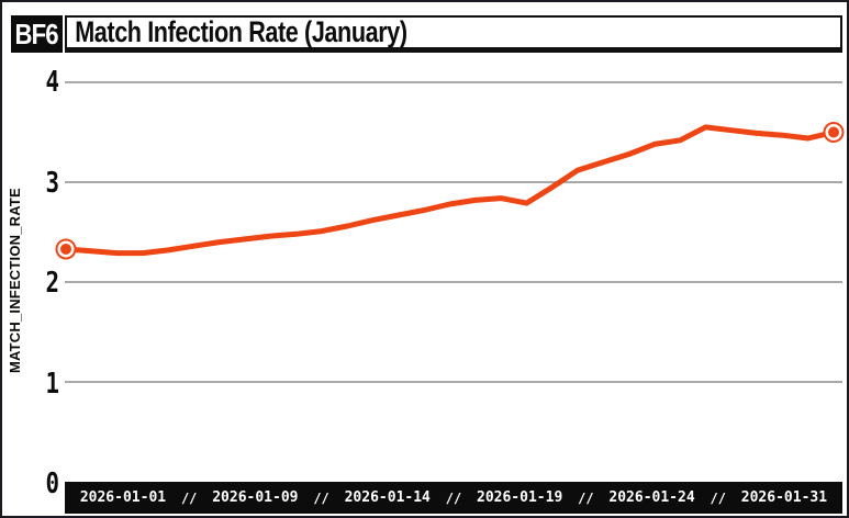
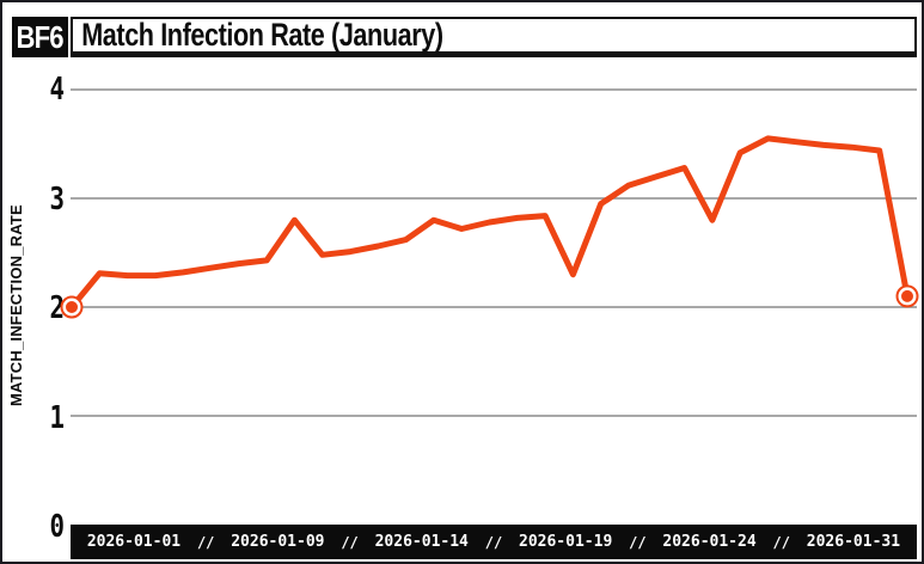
2026-01-01: 2.3 -> 2.0
2026-01-09: 2.5 -> 2.8
2026-01-14: 2.7 -> 2.8
2026-01-19: 2.8 -> 2.3
2026-01-24: 3.4 -> 2.8
2026-01-31: 3.5 -> 2.1
